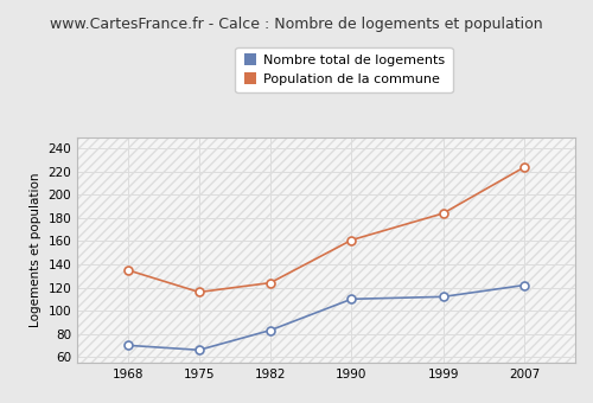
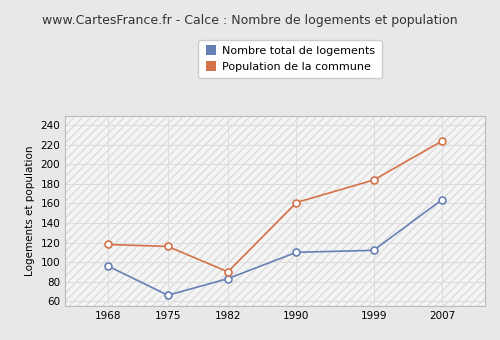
Nombre total de logements/1968: 70 -> 96
Population de la commune/1968: 135 -> 118
Population de la commune/1982: 124 -> 90
Nombre total de logements/2007: 122 -> 164
